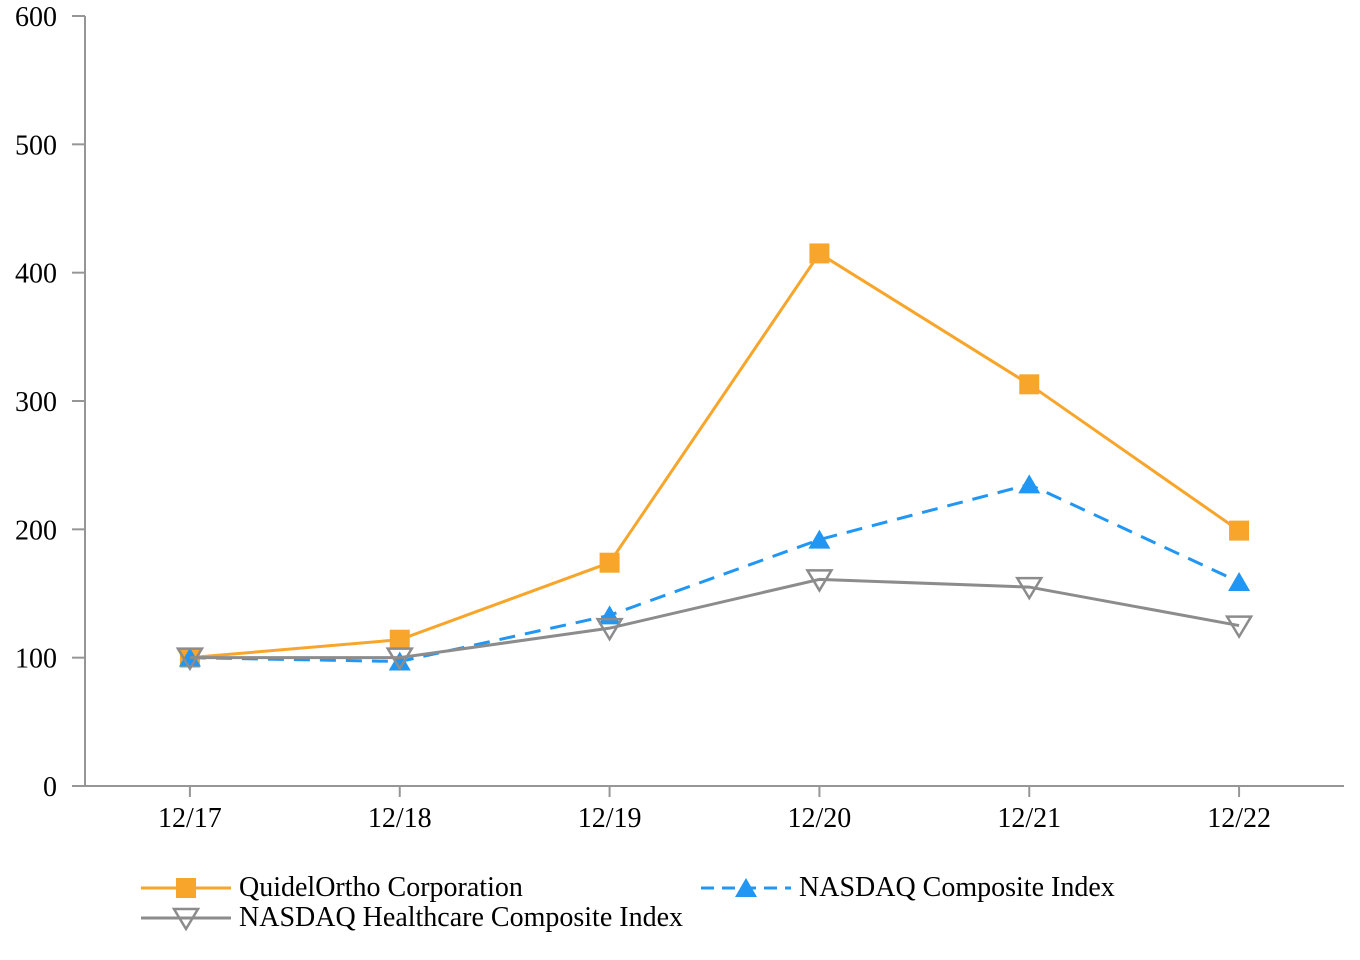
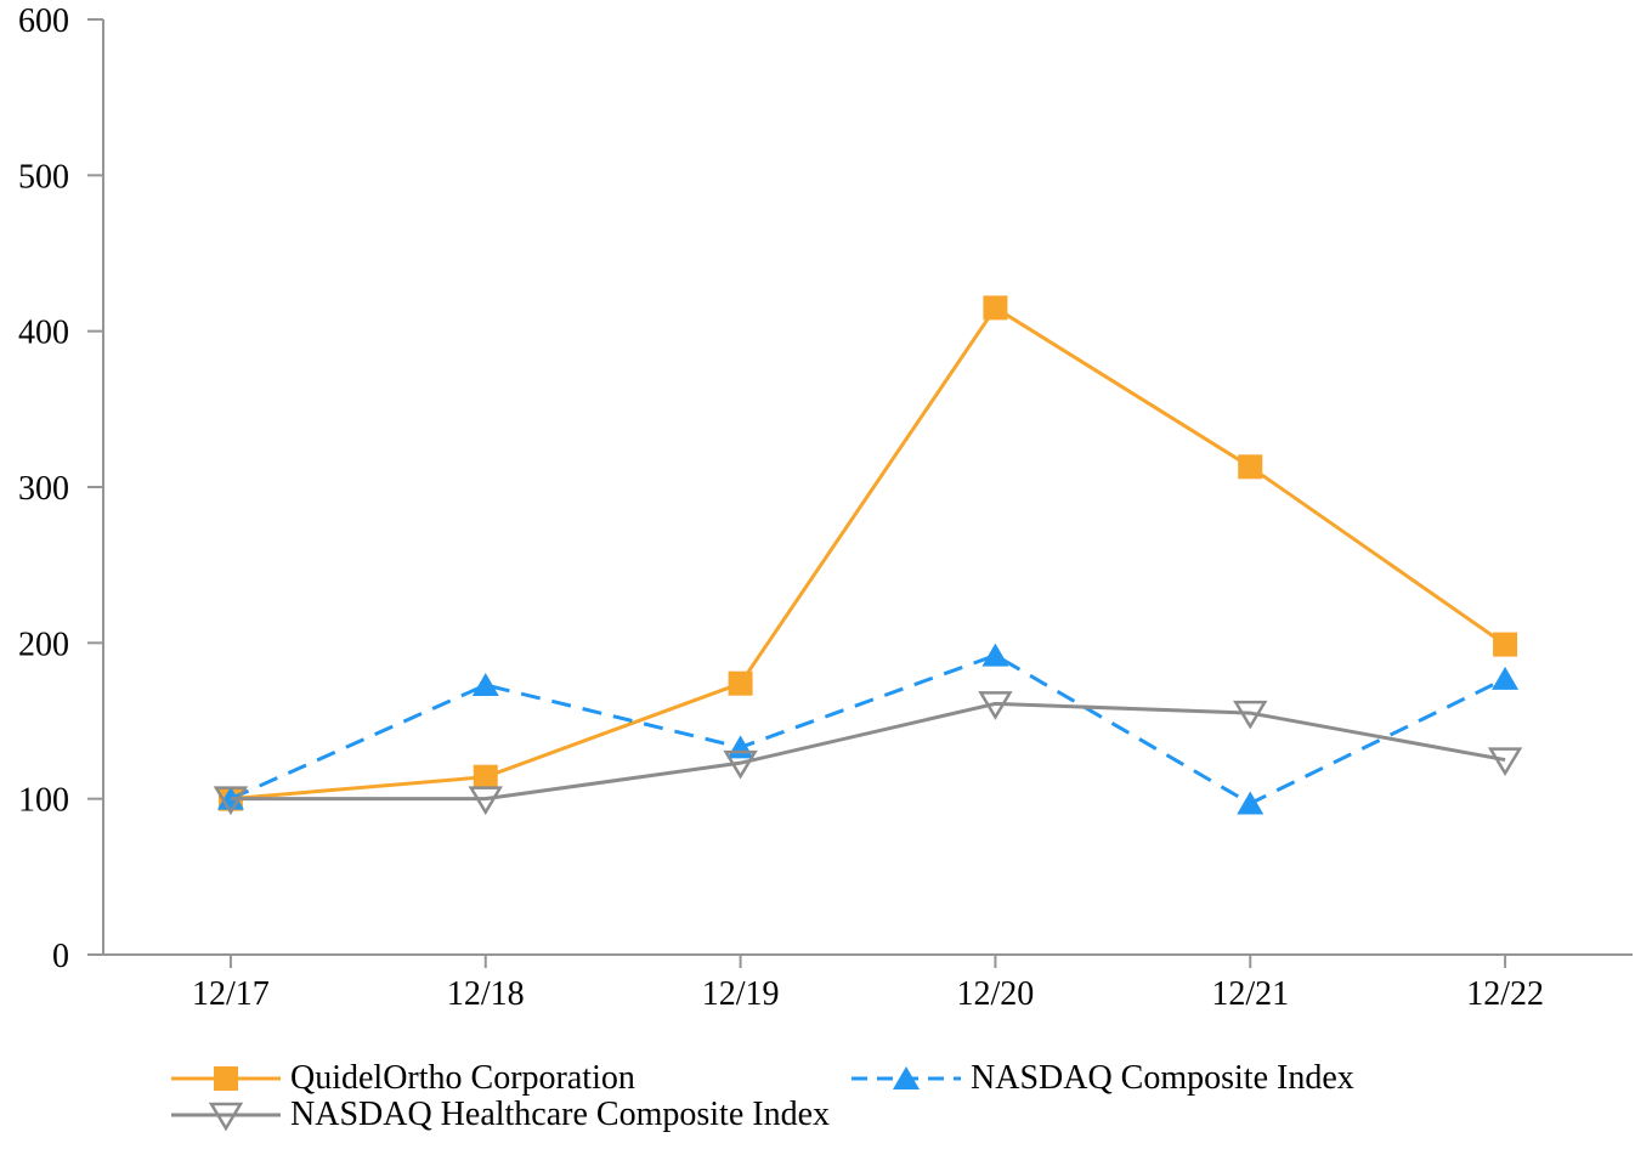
NASDAQ Composite Index/12/18: 97 -> 173
NASDAQ Composite Index/12/21: 235 -> 97
NASDAQ Composite Index/12/22: 159 -> 177
